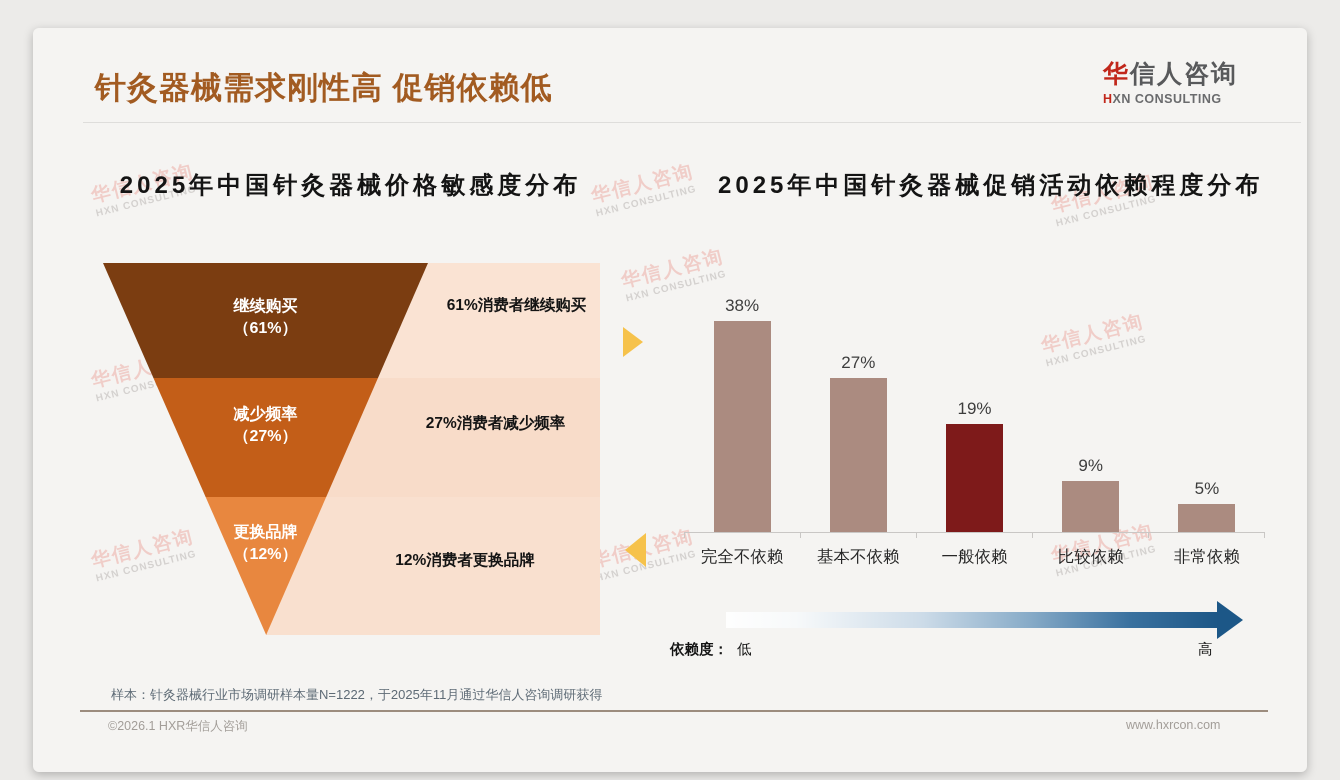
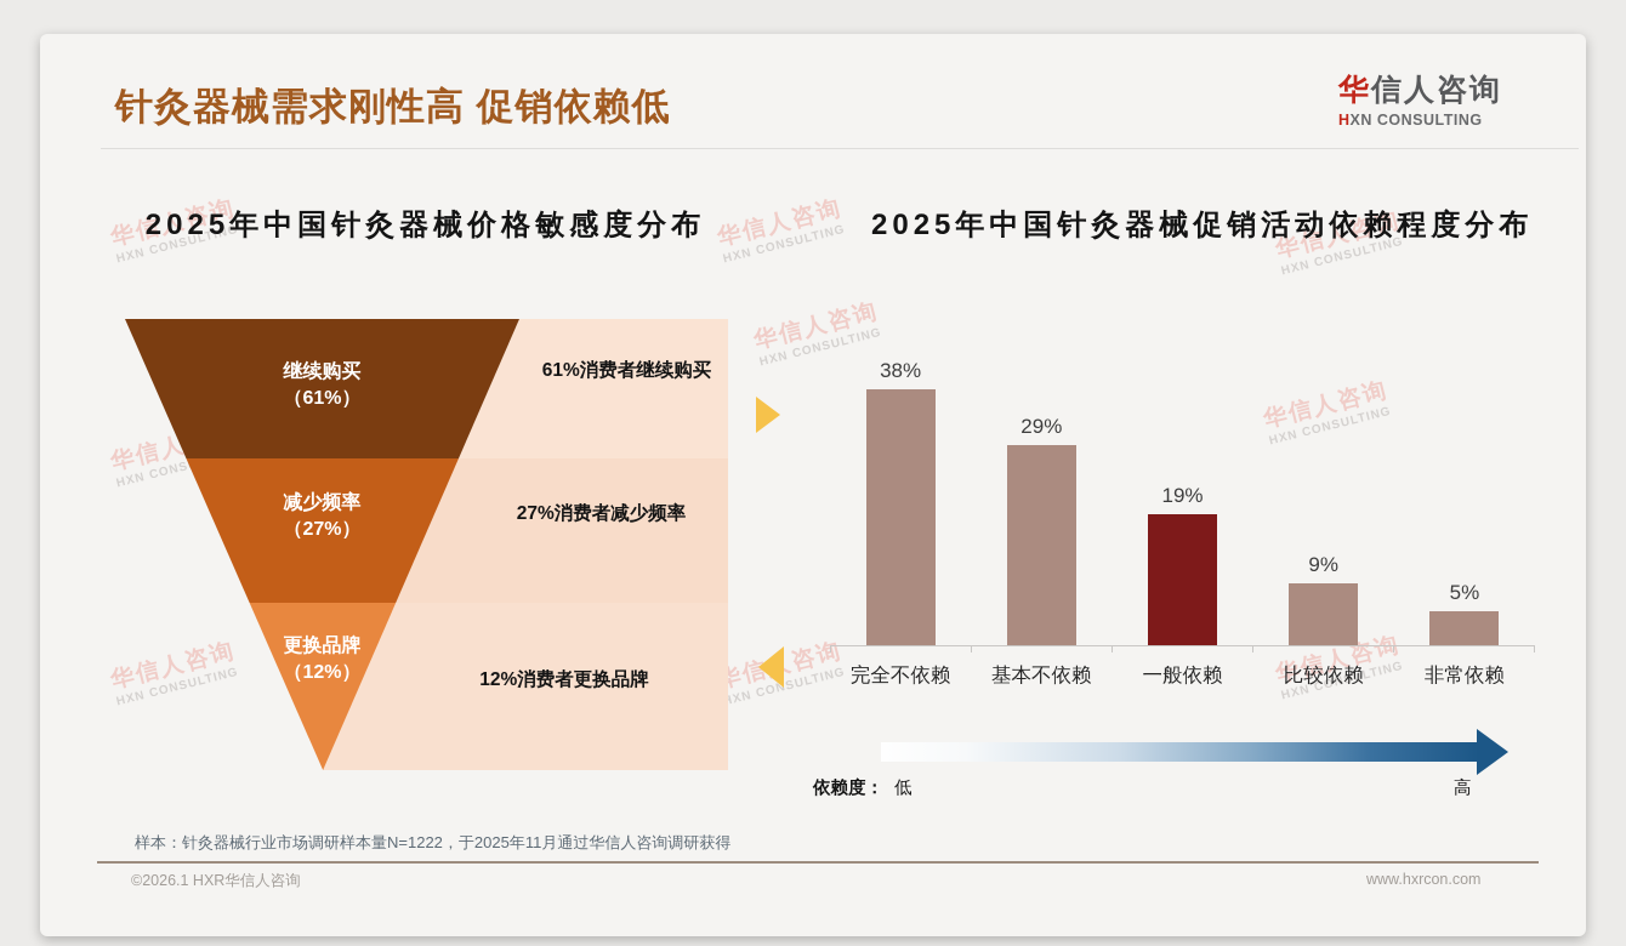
2025年中国针灸器械促销活动依赖程度分布/基本不依赖: 27% -> 29%
